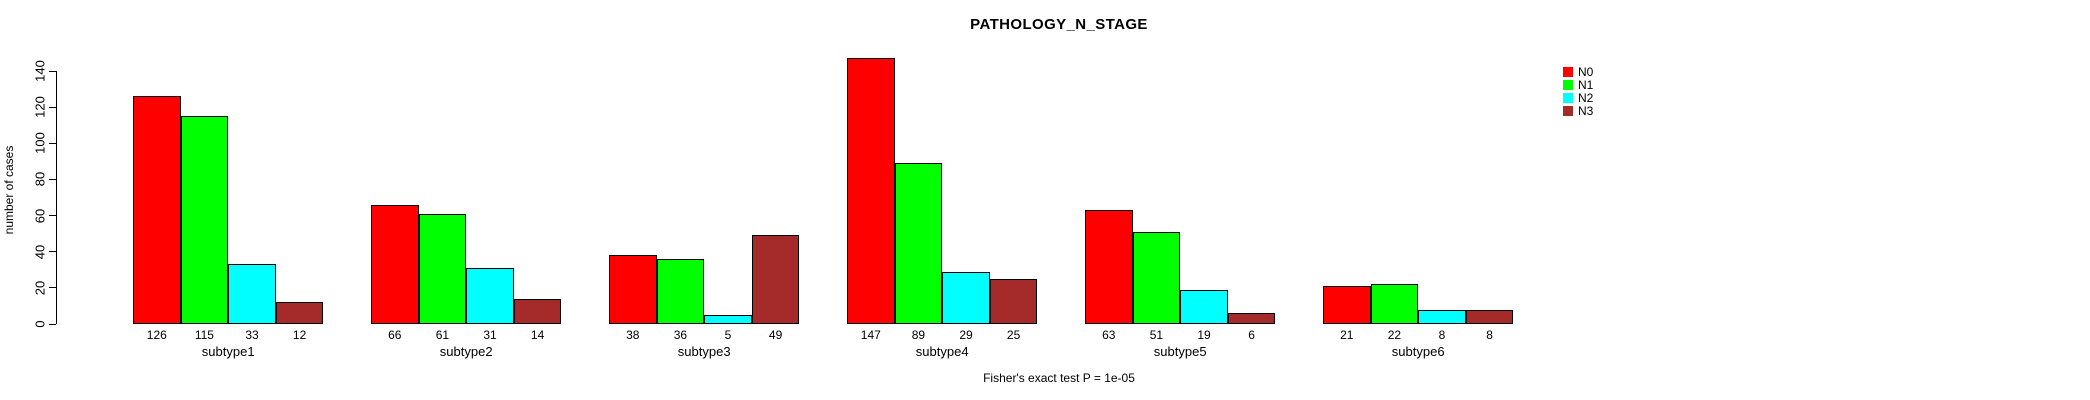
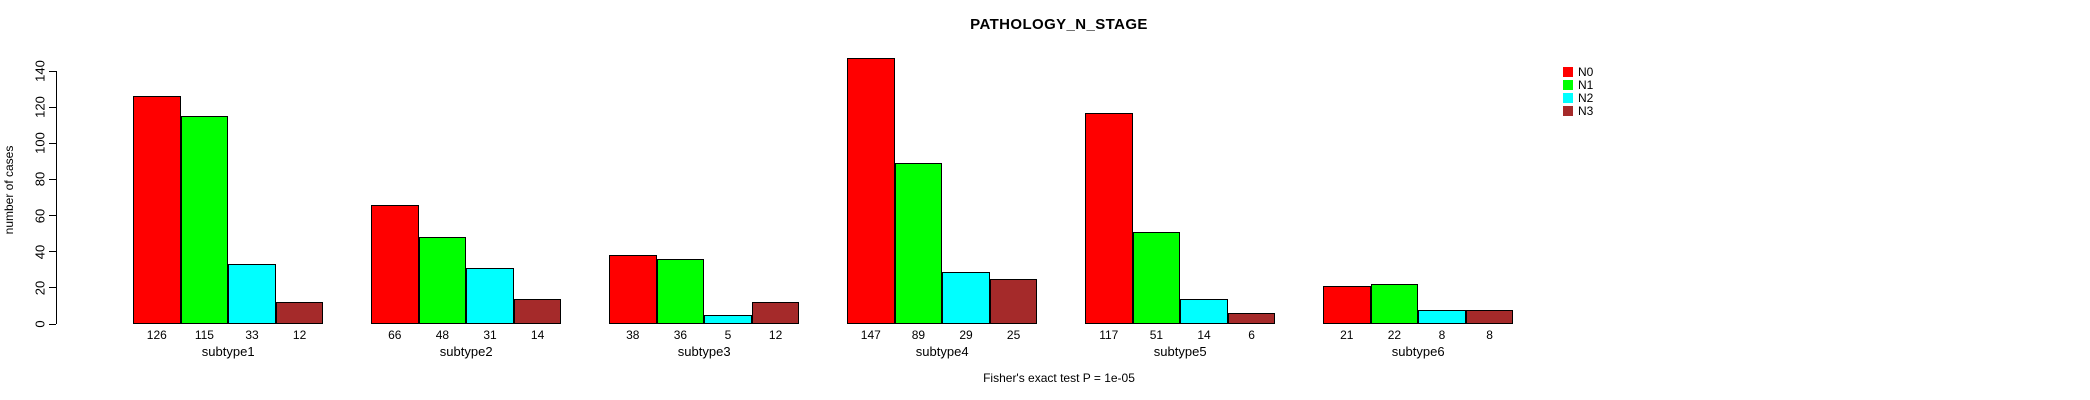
N1/subtype2: 61 -> 48
N3/subtype3: 49 -> 12
N0/subtype5: 63 -> 117
N2/subtype5: 19 -> 14
